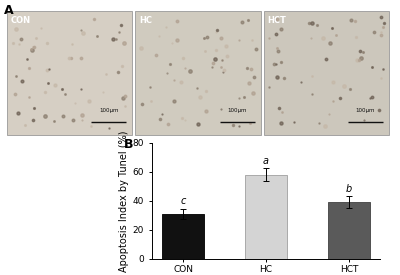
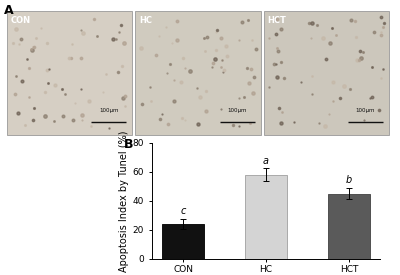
CON: 31 -> 24
HCT: 39 -> 45
